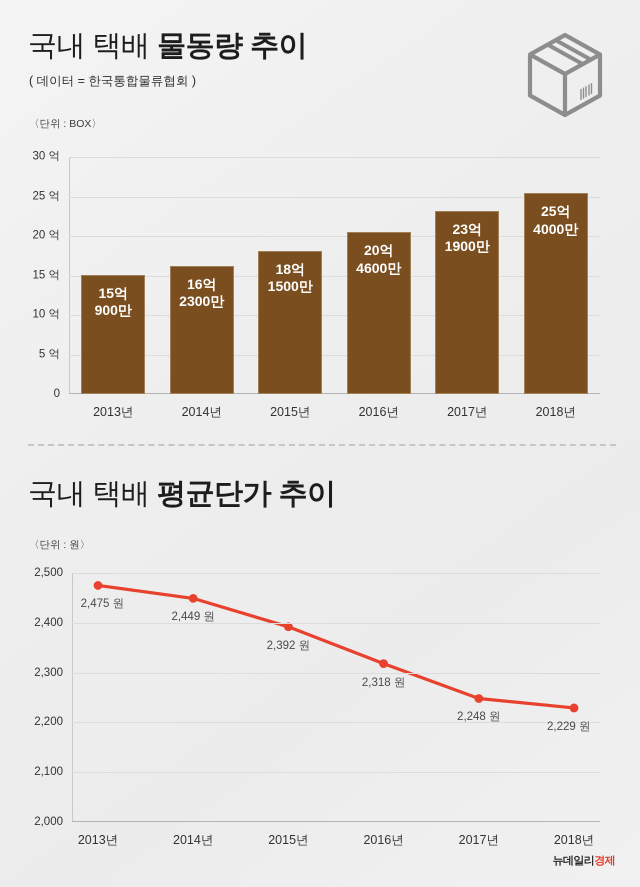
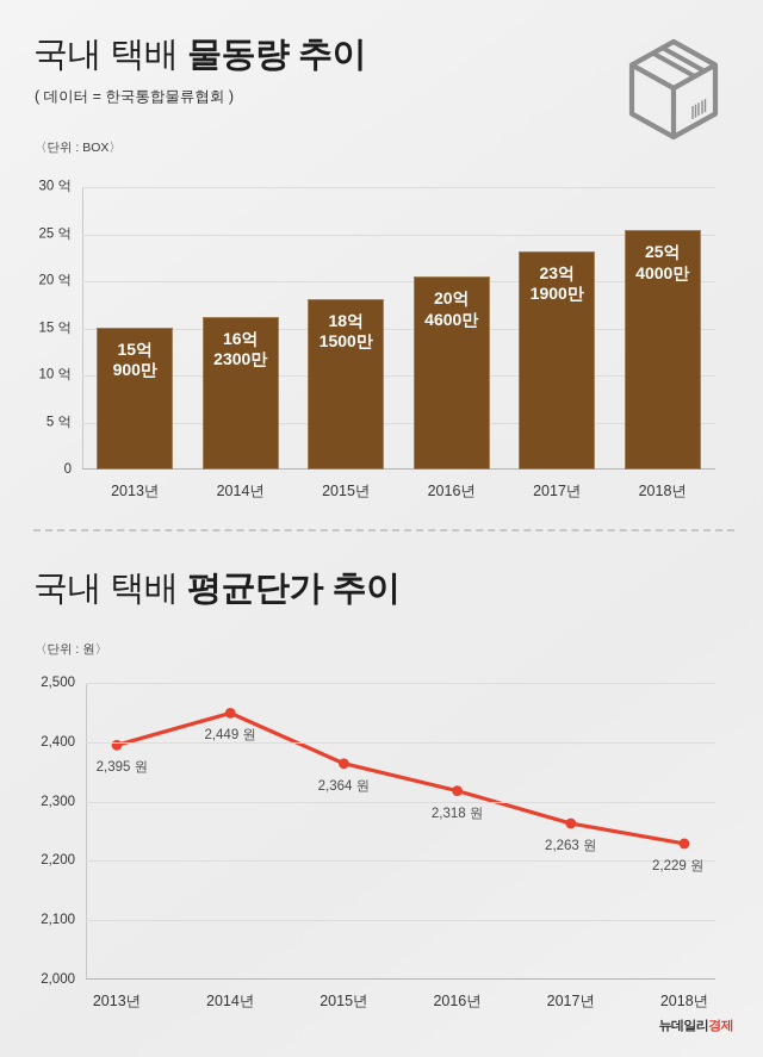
국내 택배 평균단가 추이/2013년: 2,475 -> 2,395
국내 택배 평균단가 추이/2015년: 2,392 -> 2,364
국내 택배 평균단가 추이/2017년: 2,248 -> 2,263
